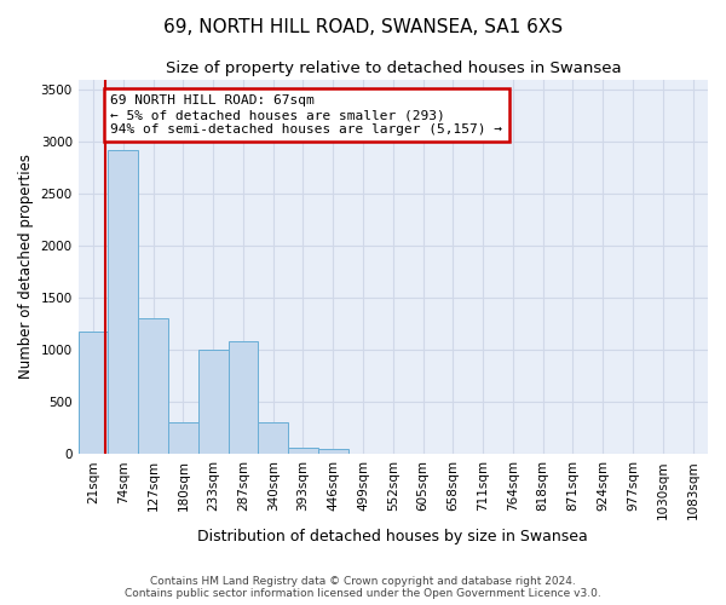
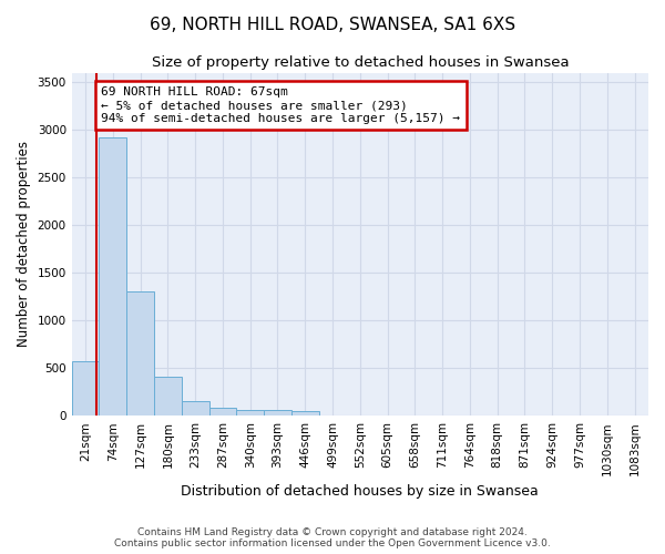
21sqm: 1180 -> 570
180sqm: 300 -> 410
233sqm: 1000 -> 160
287sqm: 1080 -> 80
340sqm: 300 -> 60
